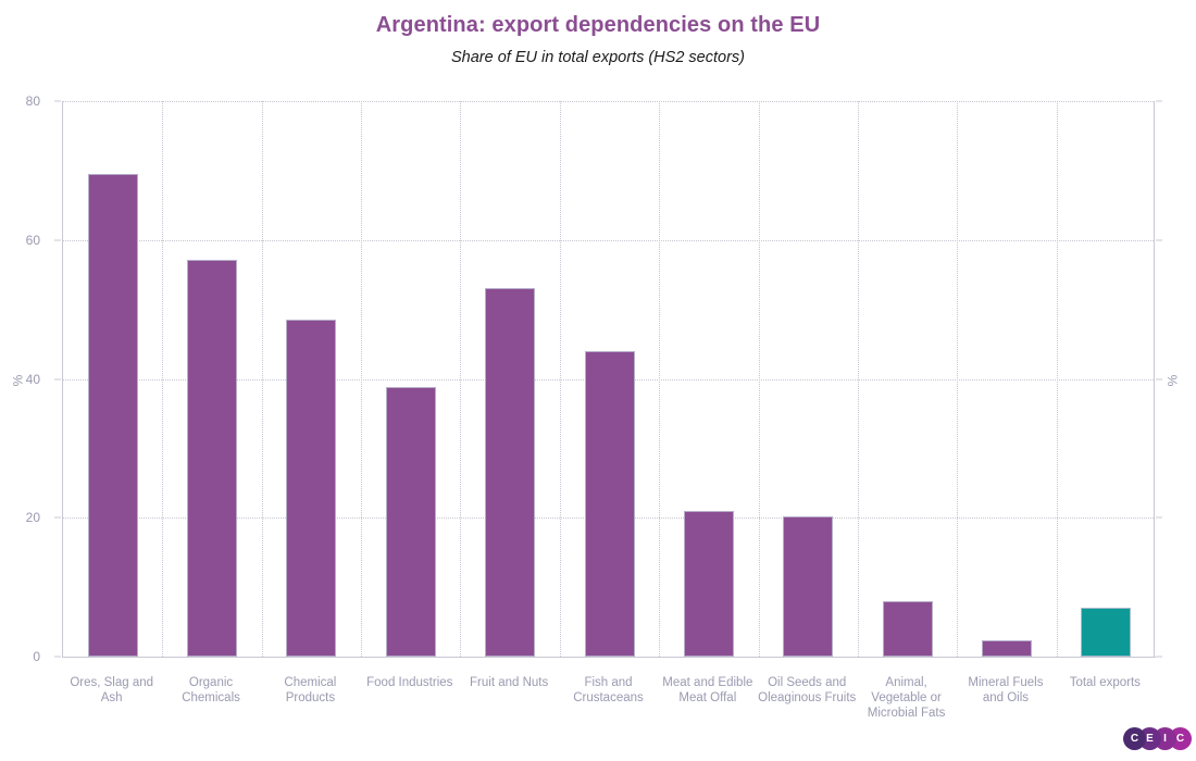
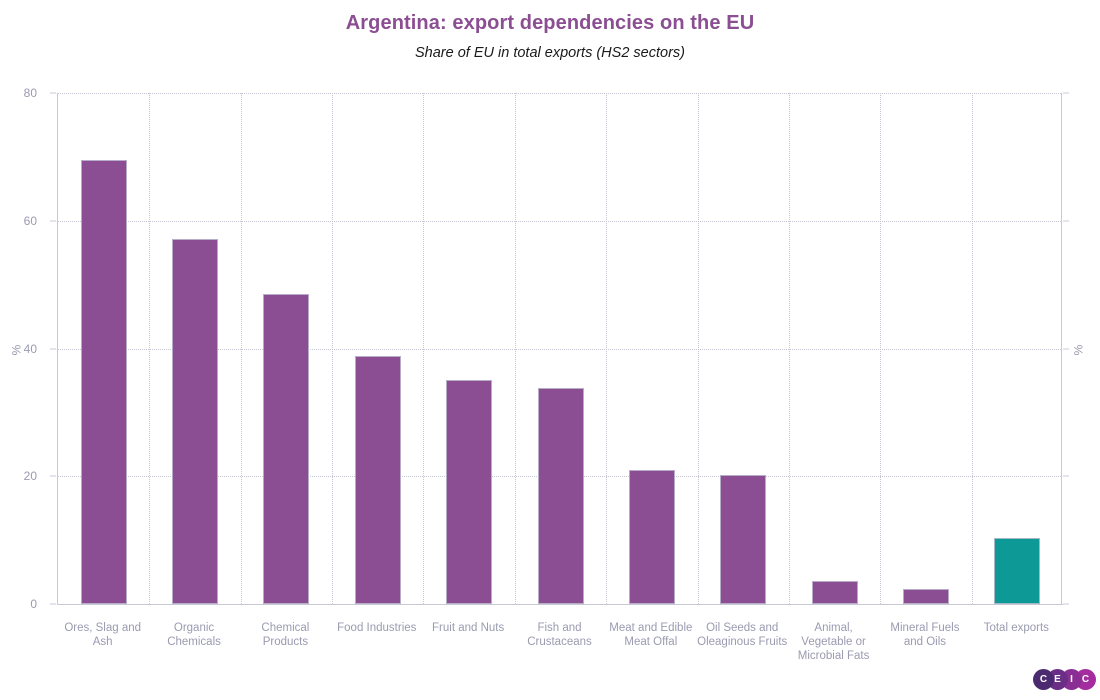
Fruit and Nuts: 53 -> 35
Fish and Crustaceans: 44 -> 34
Animal, Vegetable or Microbial Fats: 8 -> 4
Total exports: 7 -> 10
